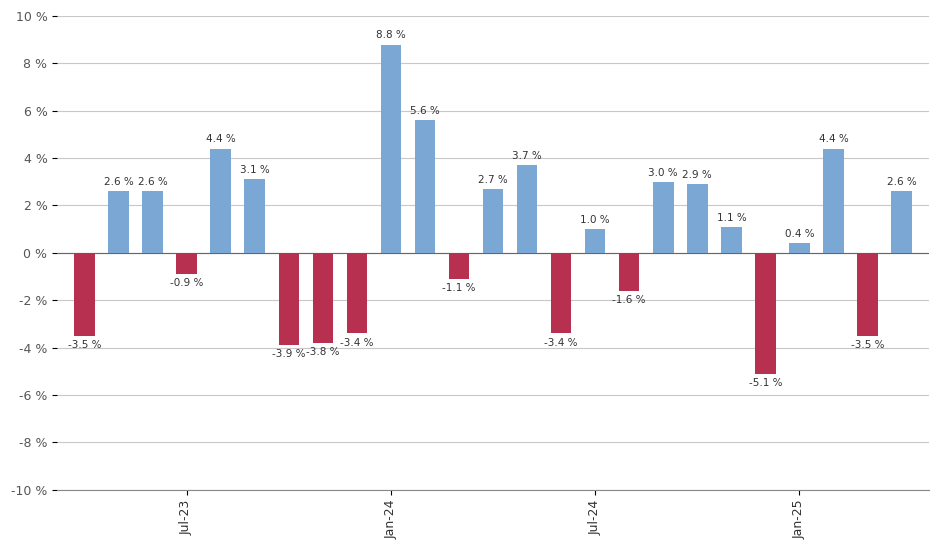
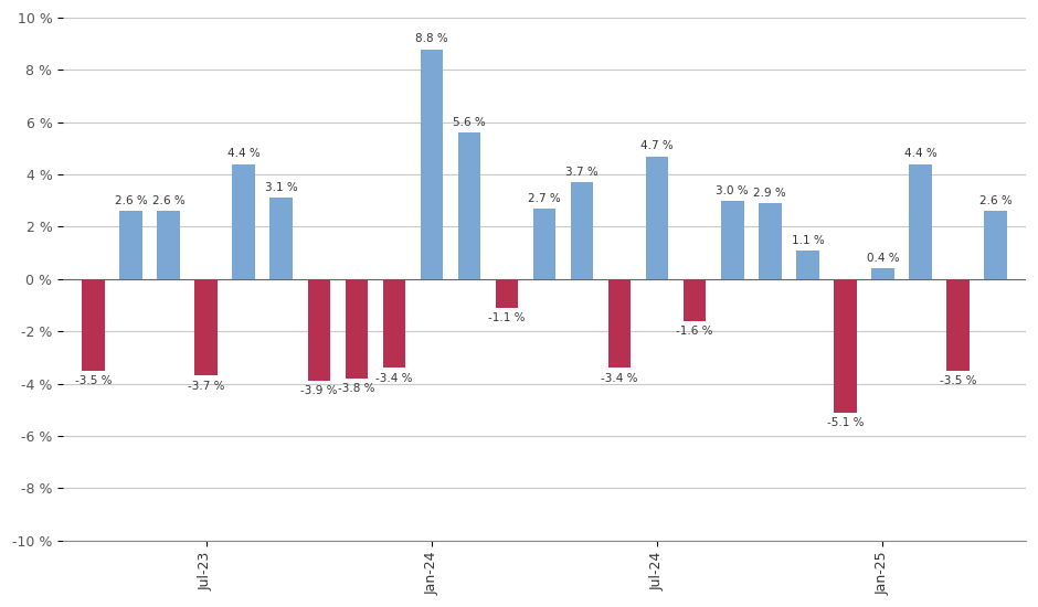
Jul-23: -0.9 -> -3.7
Jul-24: 1.0 -> 4.7
